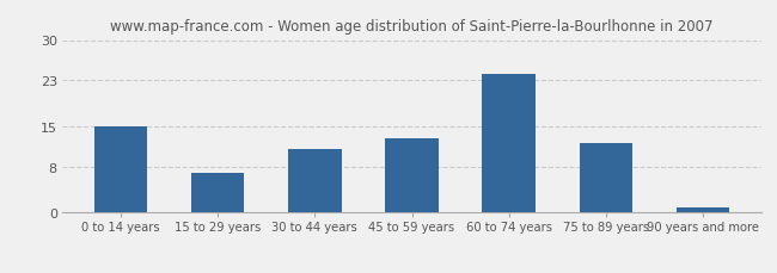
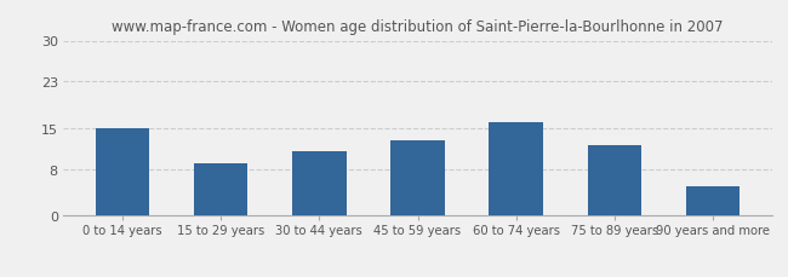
15 to 29 years: 7 -> 9
60 to 74 years: 24 -> 16
90 years and more: 1 -> 5
